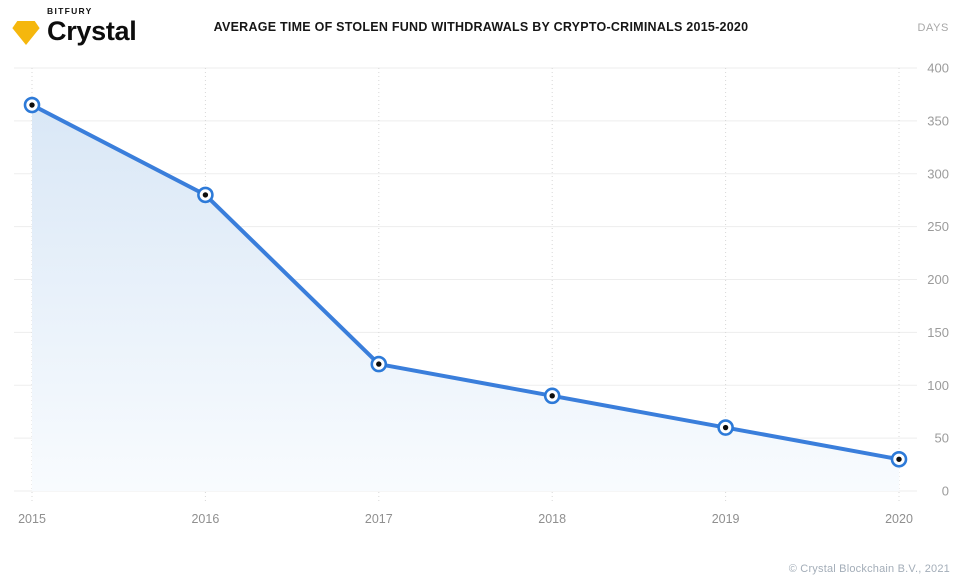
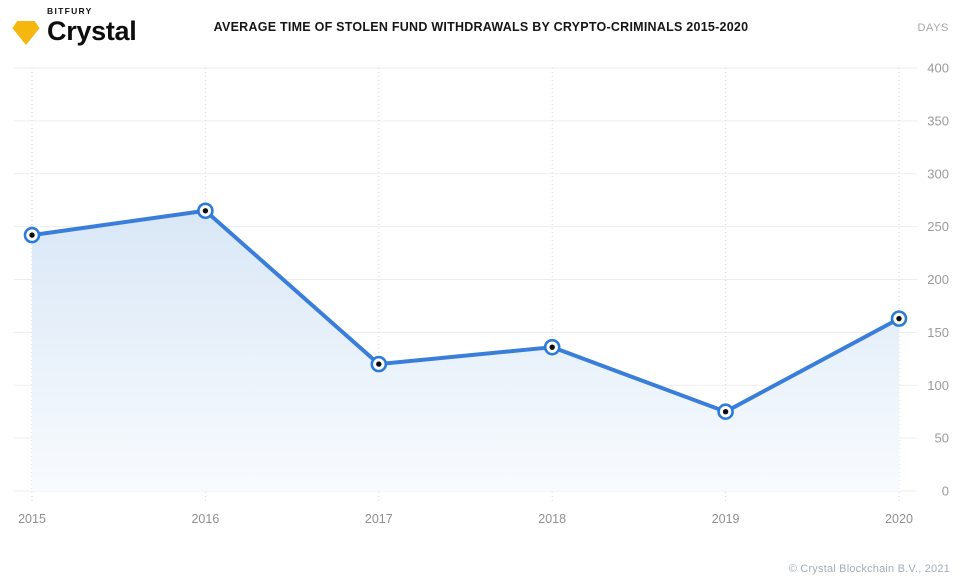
2015: 365 -> 242
2016: 280 -> 265
2018: 90 -> 136
2019: 60 -> 75
2020: 30 -> 163
